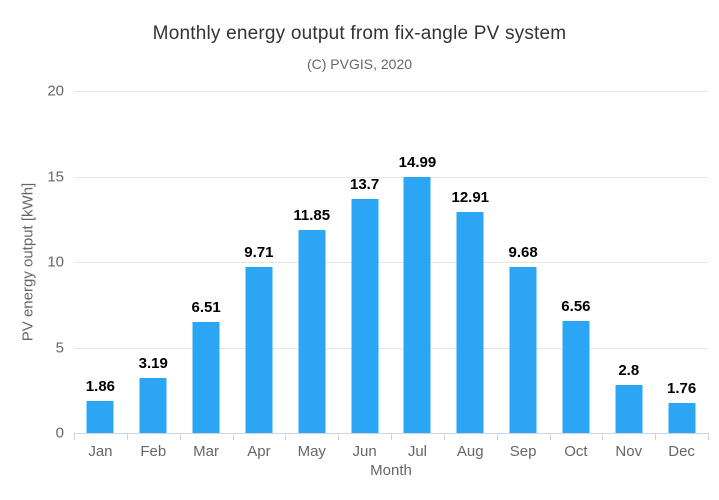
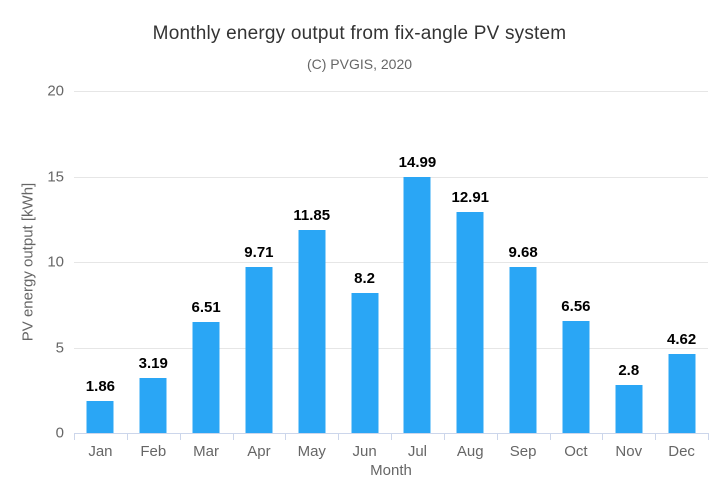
Jun: 13.7 -> 8.2
Dec: 1.76 -> 4.62
